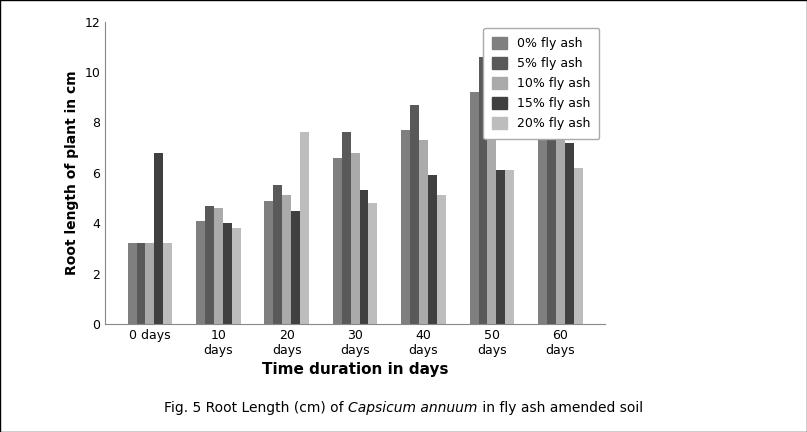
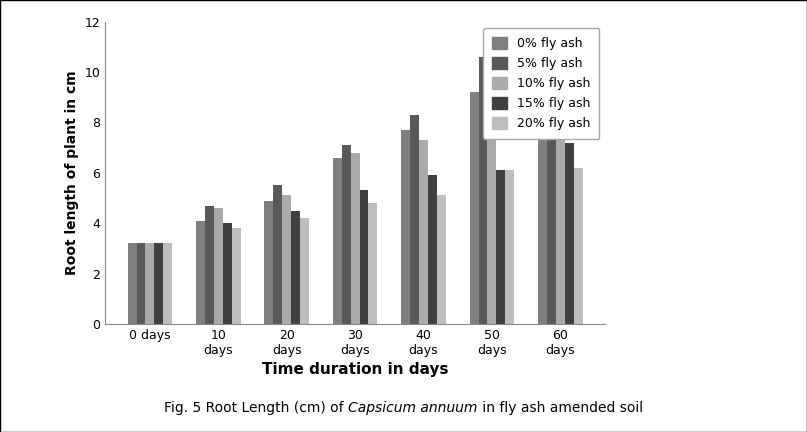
15% fly ash/0 days: 6.8 -> 3.2
20% fly ash/20 days: 7.6 -> 4.2
5% fly ash/30 days: 7.6 -> 7.1
5% fly ash/40 days: 8.7 -> 8.3
